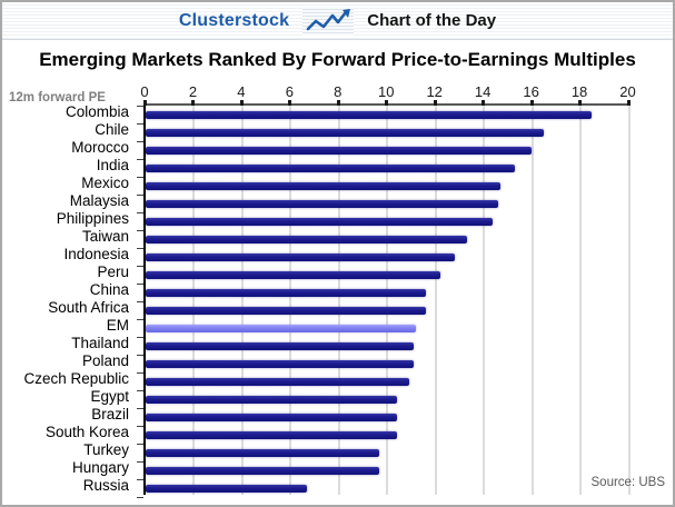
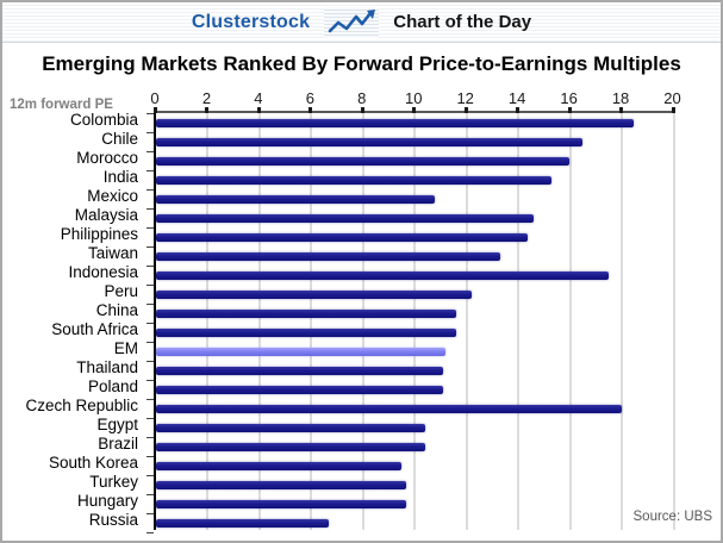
Mexico: 14.7 -> 10.8
Indonesia: 12.8 -> 17.5
Czech Republic: 10.9 -> 18.0
South Korea: 10.4 -> 9.5
